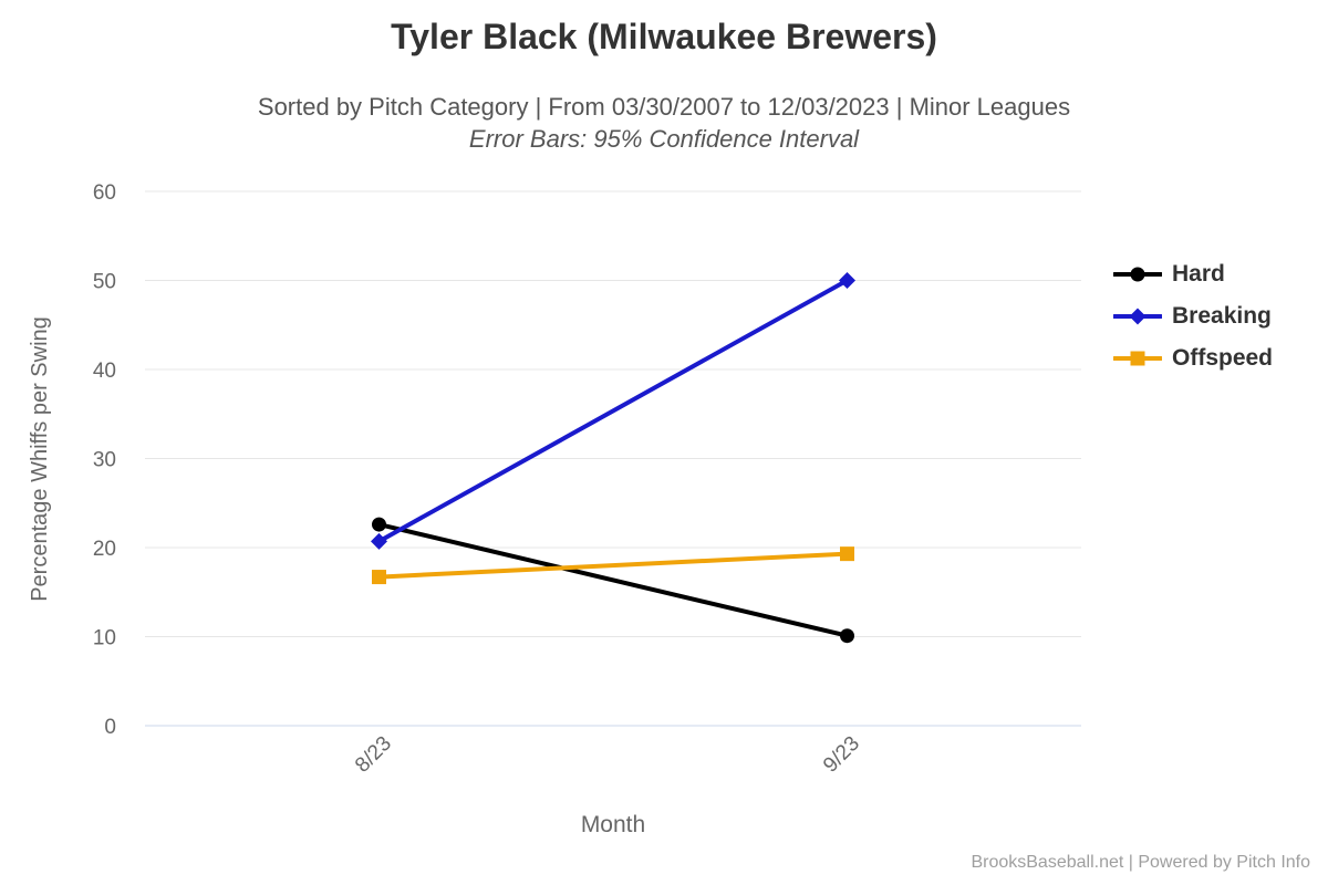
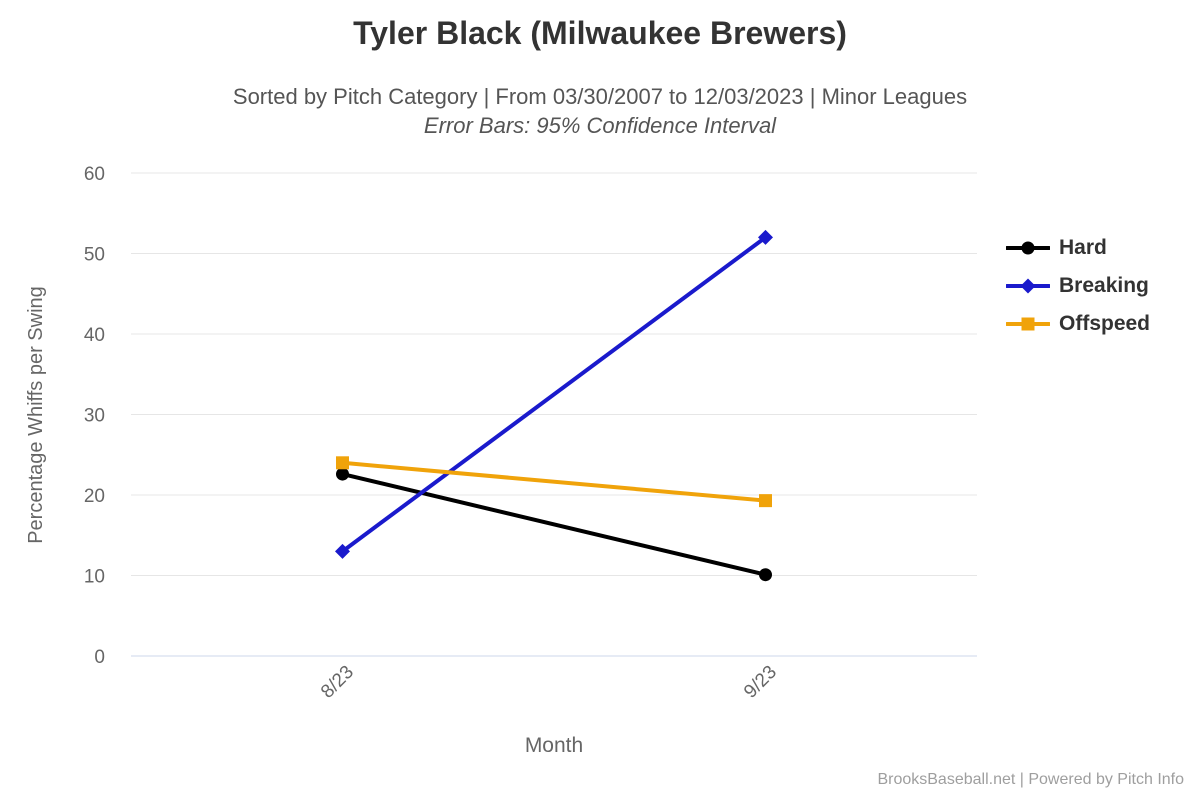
Breaking/8/23: 21 -> 13
Offspeed/8/23: 17 -> 24
Breaking/9/23: 50 -> 52
